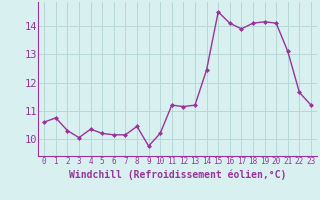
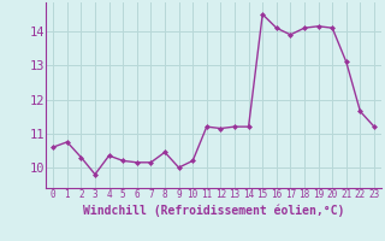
3: 10.05 -> 9.80
9: 9.75 -> 10.00
14: 12.45 -> 11.20
